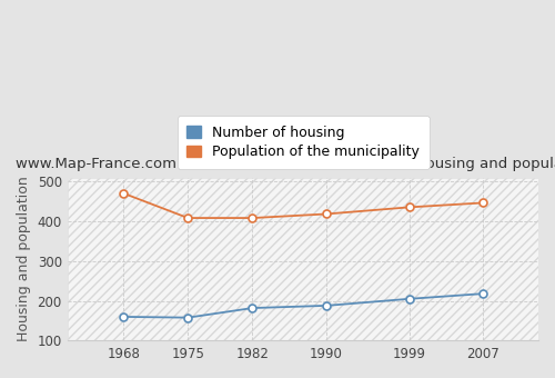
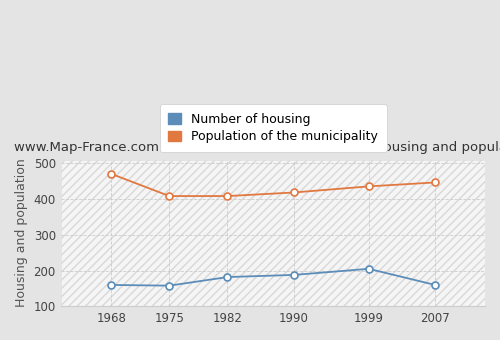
Number of housing/2007: 218 -> 160
